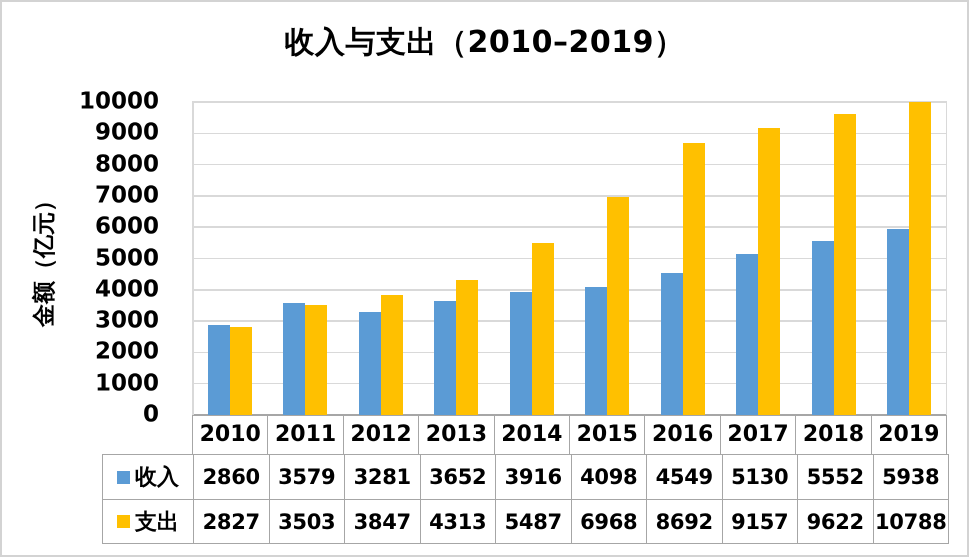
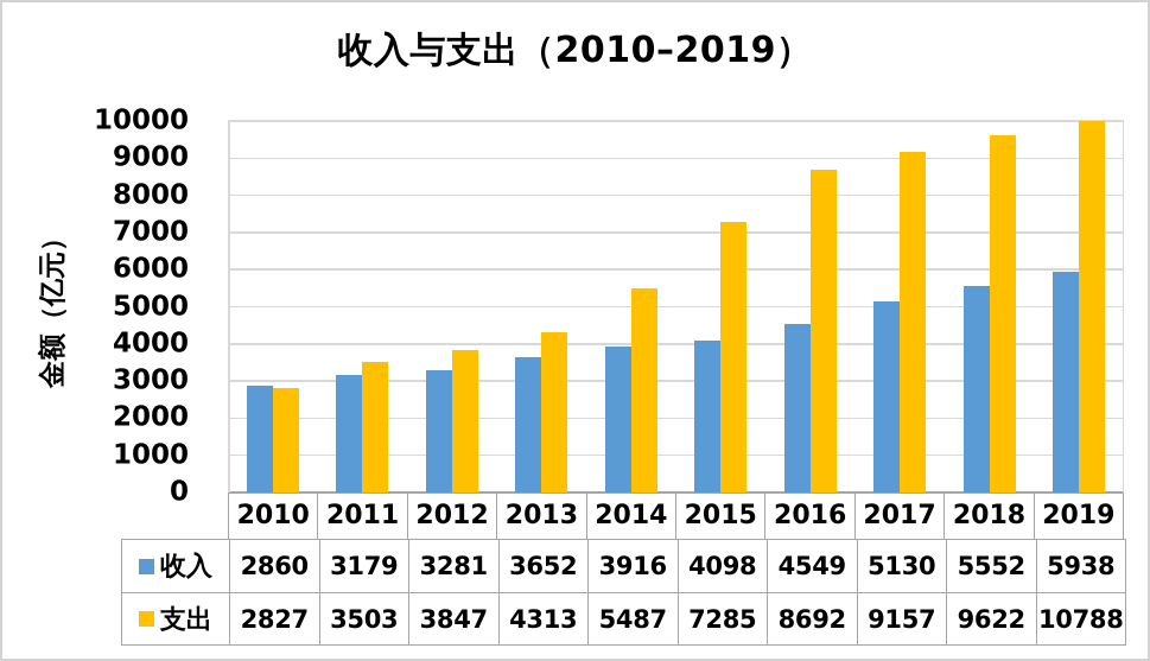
收入/2011: 3579 -> 3179
支出/2015: 6968 -> 7285
